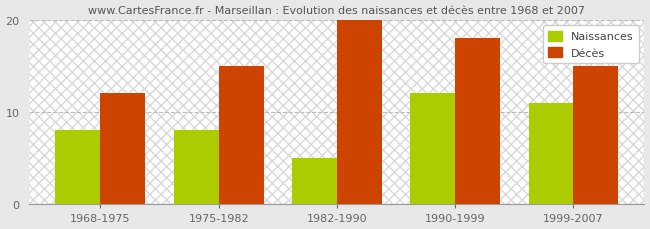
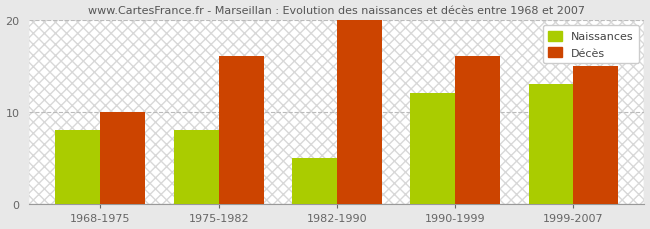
Décès/1968-1975: 12 -> 10
Décès/1975-1982: 15 -> 16
Décès/1990-1999: 18 -> 16
Naissances/1999-2007: 11 -> 13
